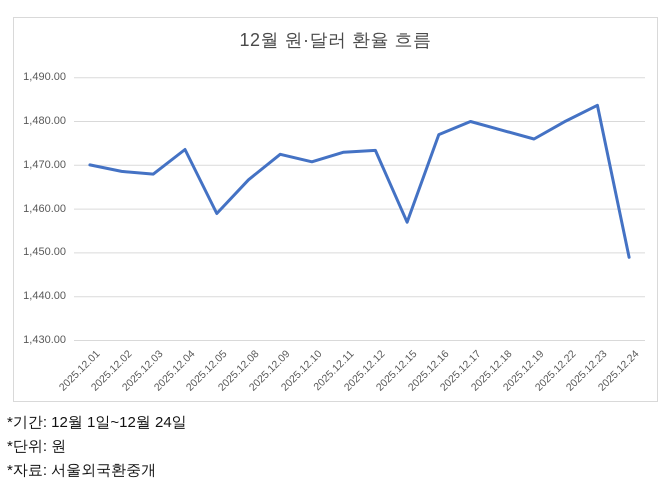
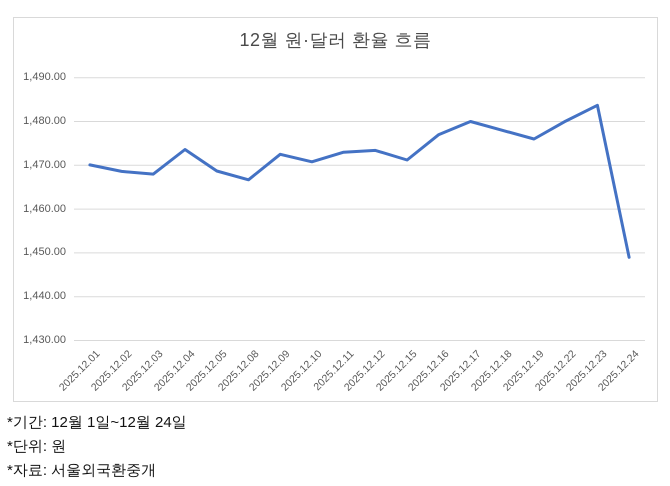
2025.12.05: 1459 -> 1469
2025.12.15: 1457 -> 1471
